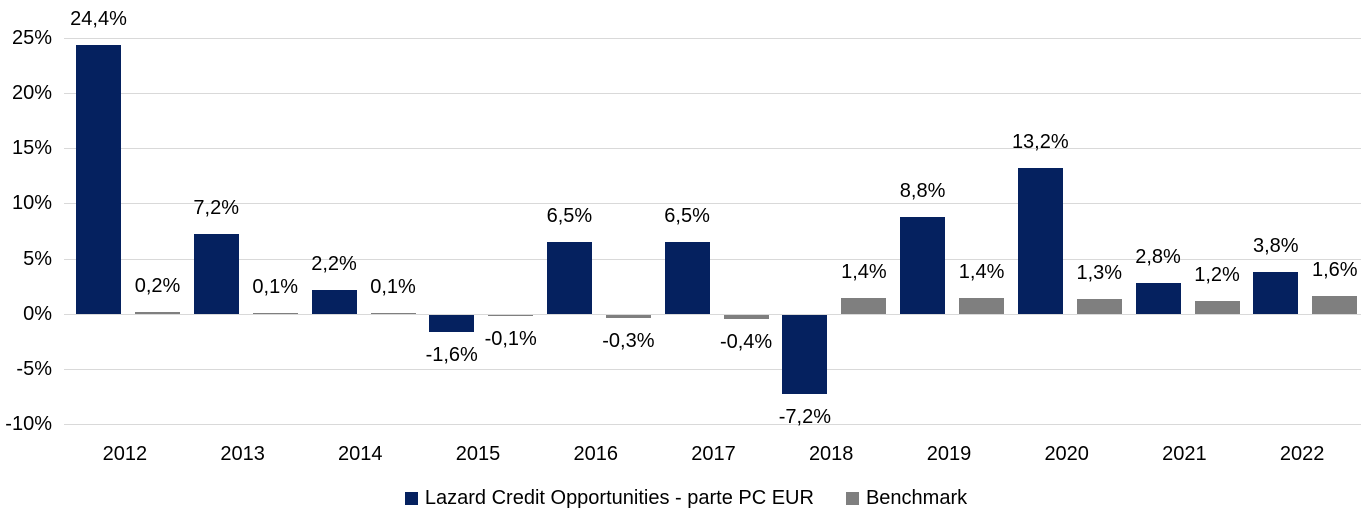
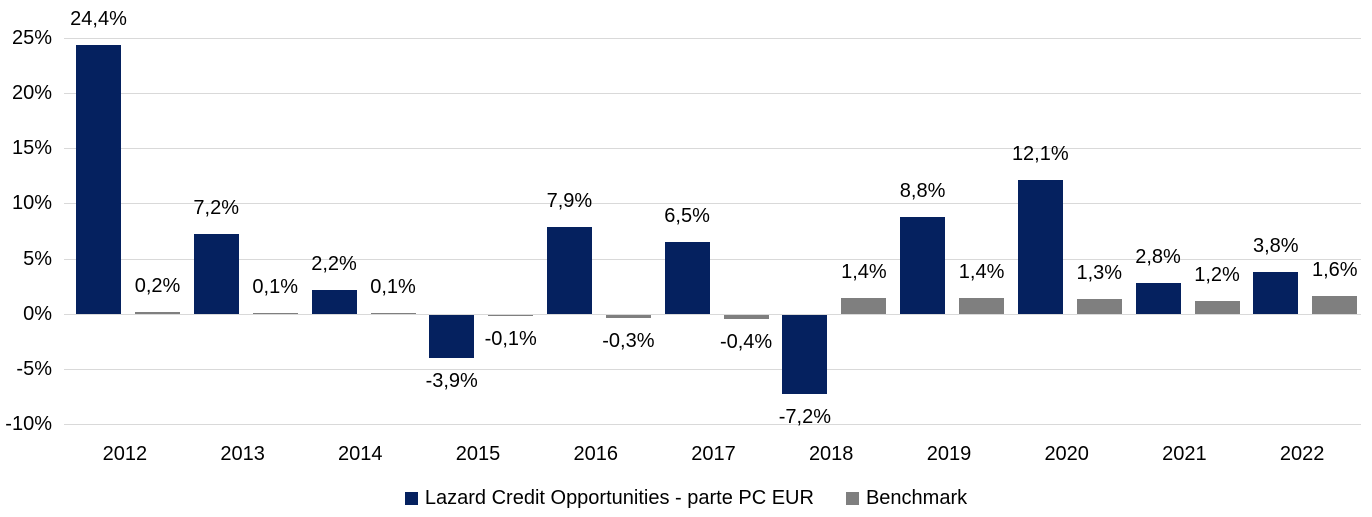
Lazard Credit Opportunities - parte PC EUR/2015: -1,6% -> -3,9%
Lazard Credit Opportunities - parte PC EUR/2016: 6,5% -> 7,9%
Lazard Credit Opportunities - parte PC EUR/2020: 13,2% -> 12,1%
